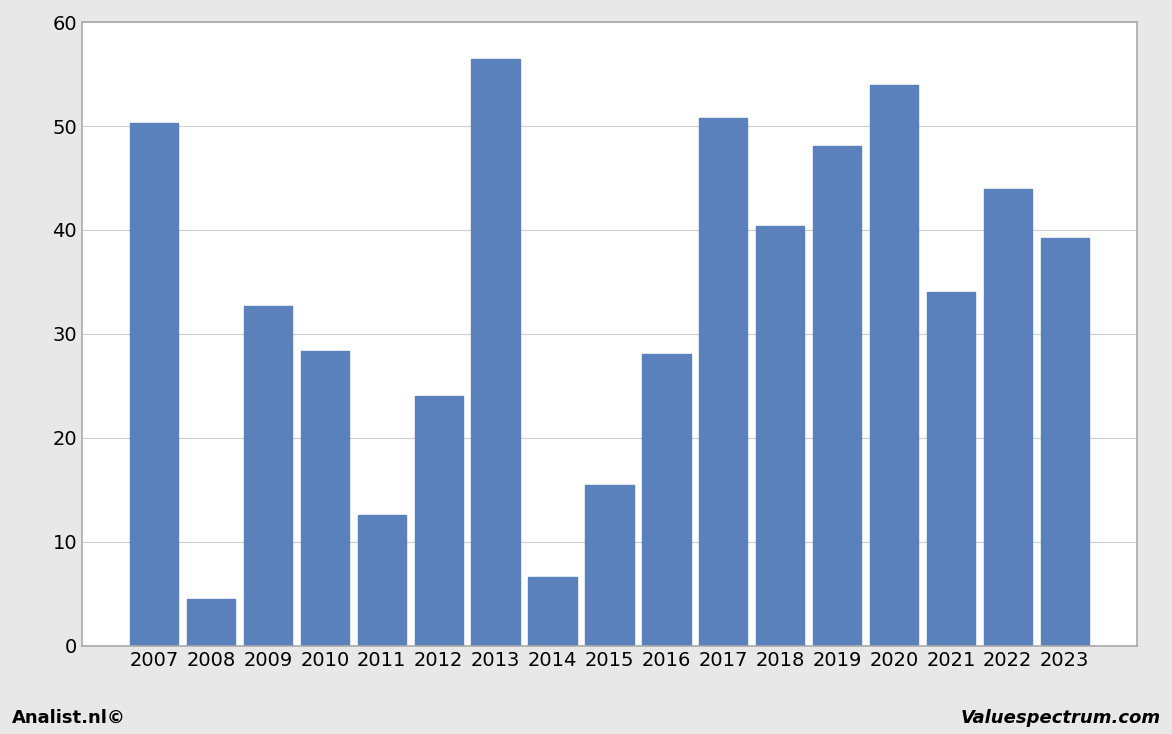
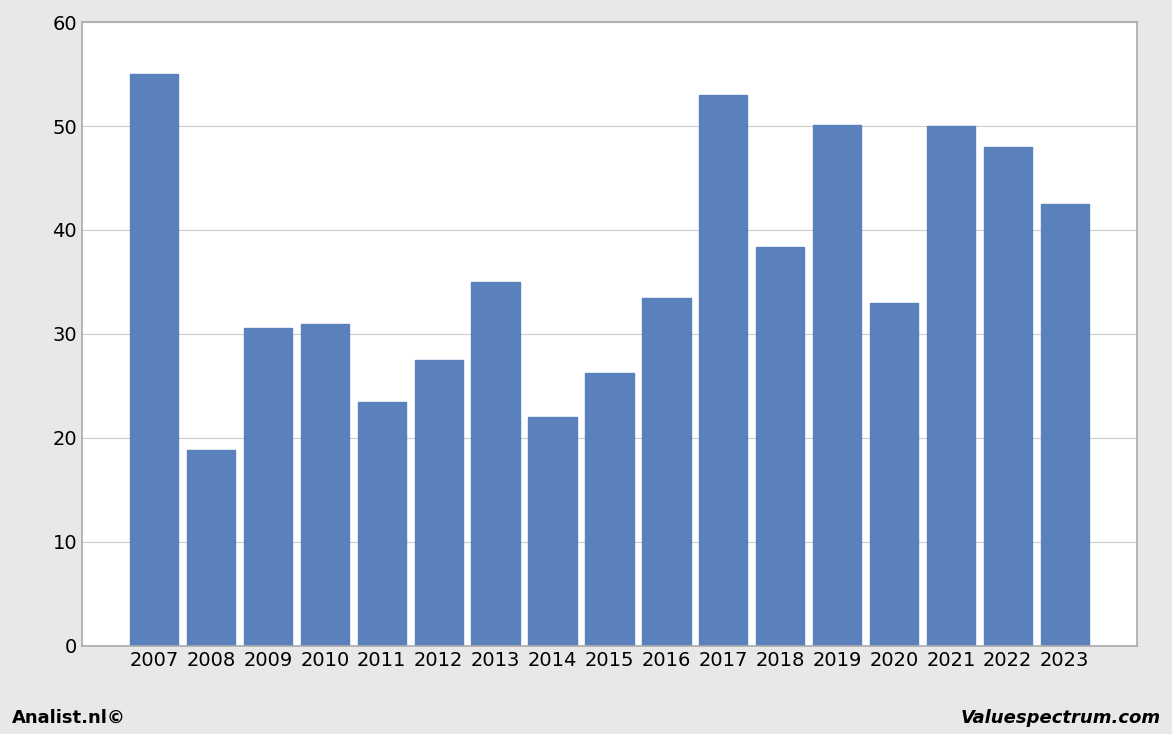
2007: 50.3 -> 55.0
2008: 4.5 -> 18.8
2009: 32.7 -> 30.6
2010: 28.4 -> 31.0
2011: 12.6 -> 23.5
2012: 24.0 -> 27.5
2013: 56.4 -> 35.0
2014: 6.6 -> 22.0
2015: 15.5 -> 26.2
2016: 28.1 -> 33.5
2017: 50.8 -> 53.0
2018: 40.4 -> 38.4
2019: 48.1 -> 50.1
2020: 53.9 -> 33.0
2021: 34.0 -> 50.0
2022: 43.9 -> 48.0
2023: 39.2 -> 42.5
